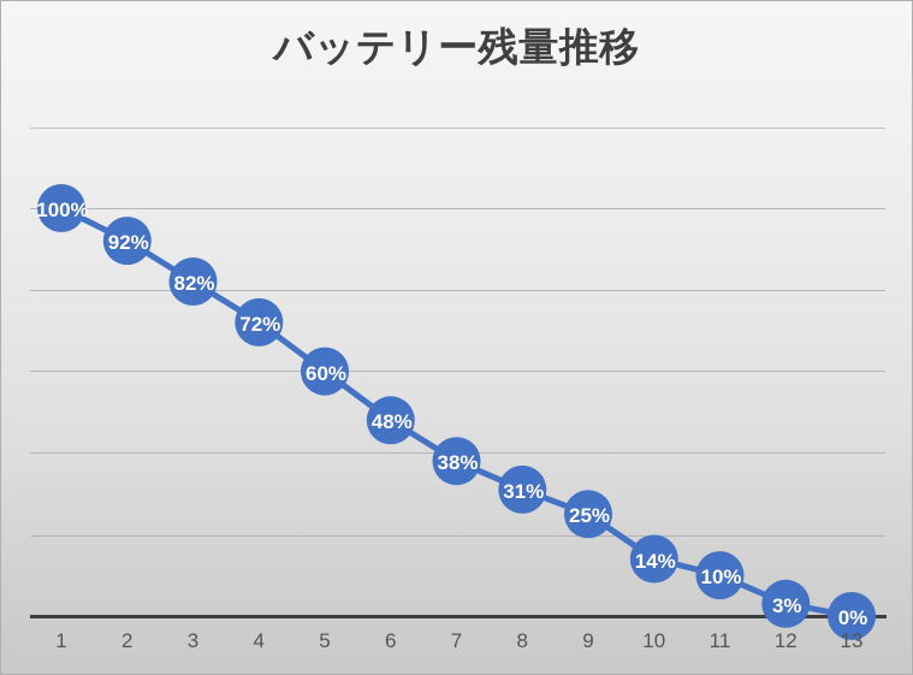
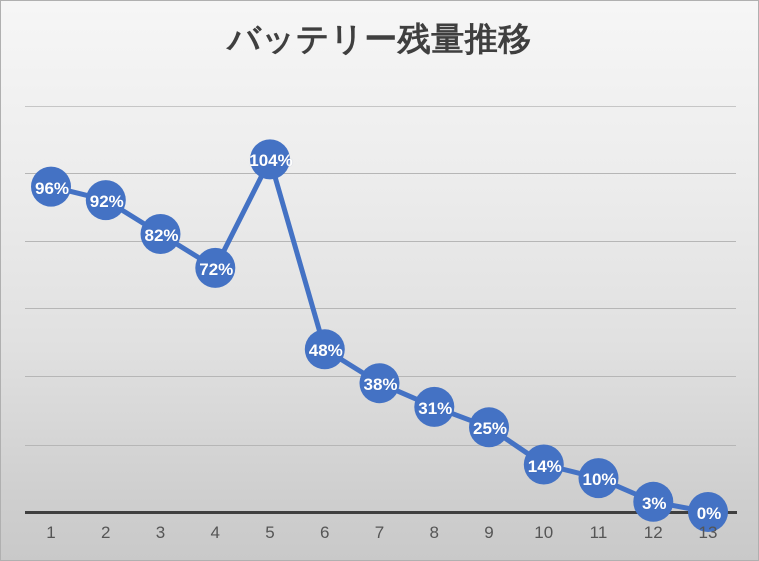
1: 100% -> 96%
5: 60% -> 104%
